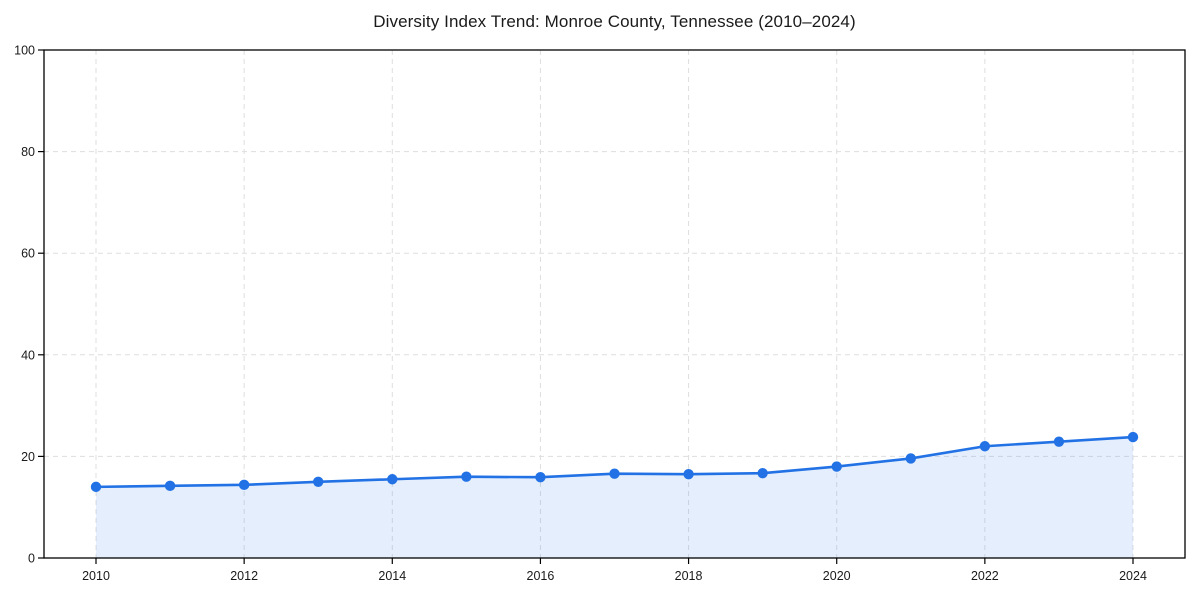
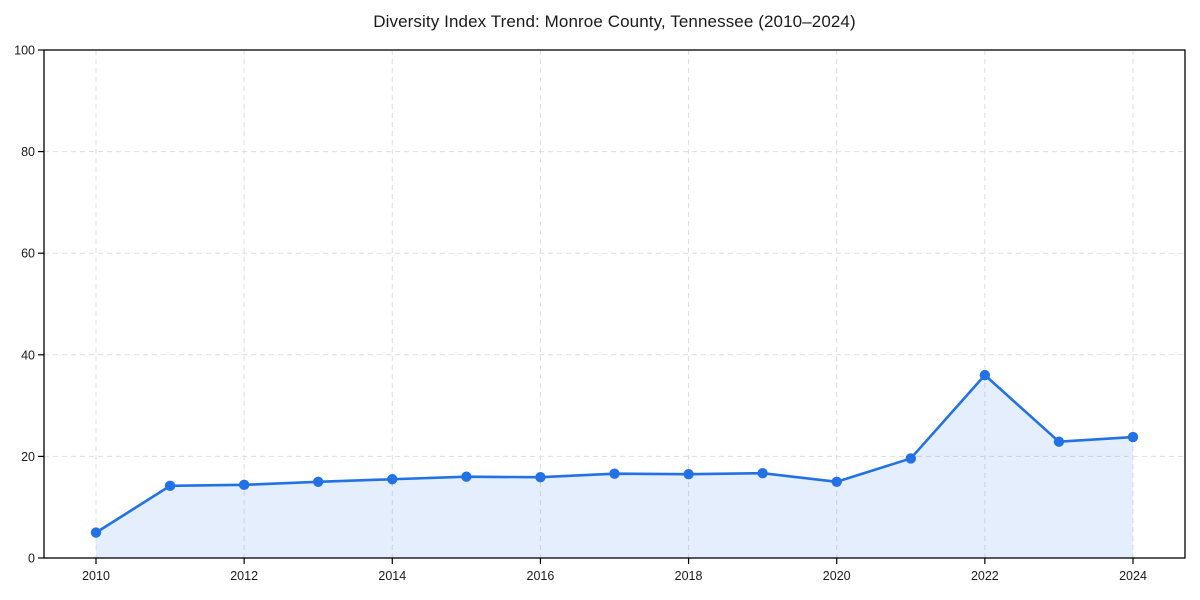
2010: 14 -> 5
2020: 18 -> 15
2022: 22 -> 36
